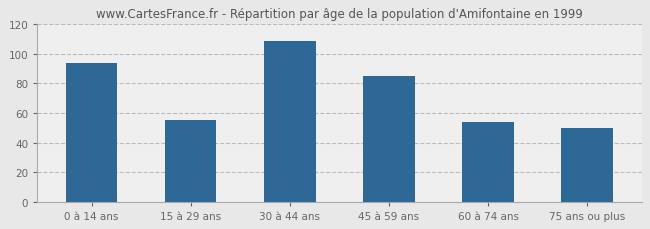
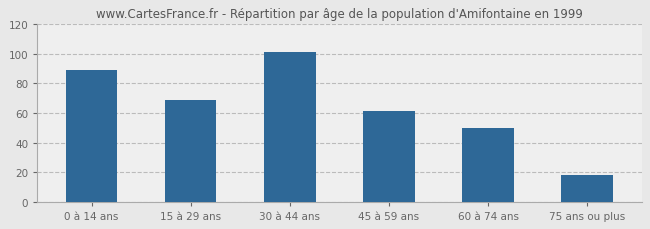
0 à 14 ans: 94 -> 89
15 à 29 ans: 55 -> 69
30 à 44 ans: 109 -> 101
45 à 59 ans: 85 -> 61
60 à 74 ans: 54 -> 50
75 ans ou plus: 50 -> 18
